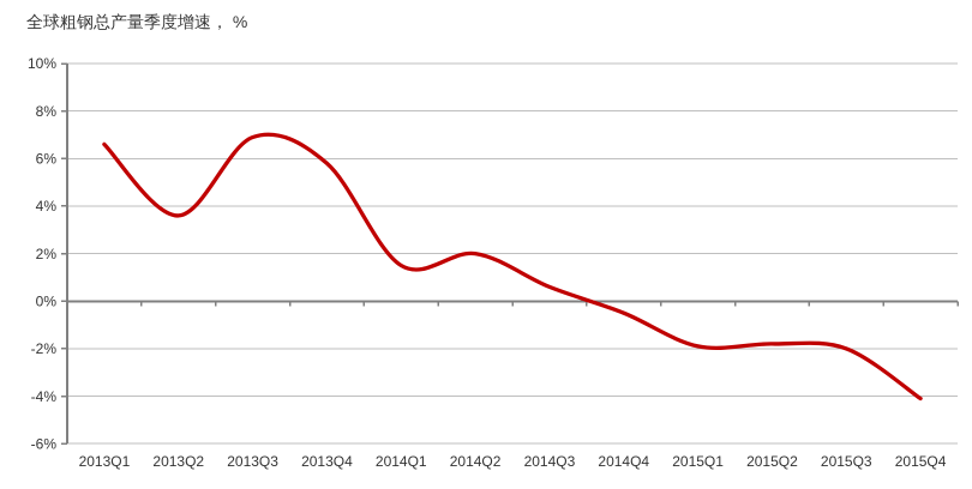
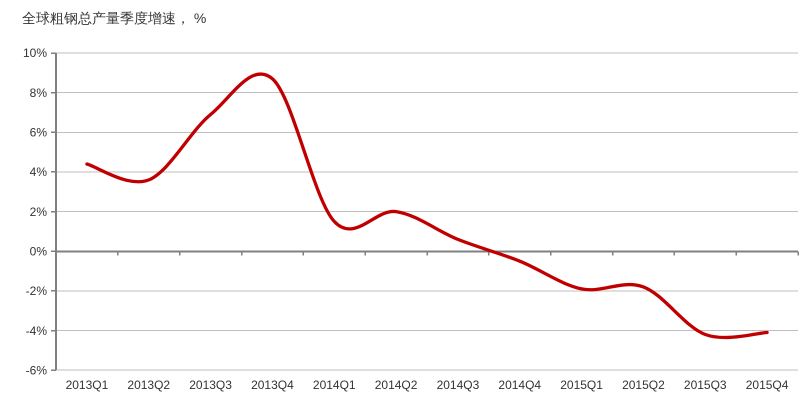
2013Q1: 6.6% -> 4.4%
2013Q4: 5.8% -> 8.7%
2015Q3: -2.0% -> -4.2%
